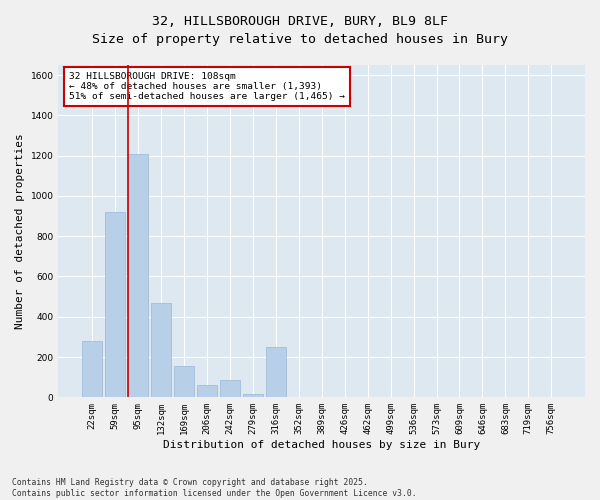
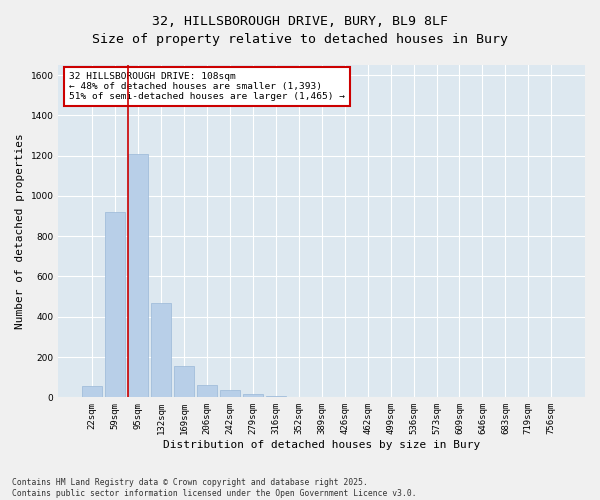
22sqm: 280 -> 55
242sqm: 85 -> 35
316sqm: 250 -> 5
